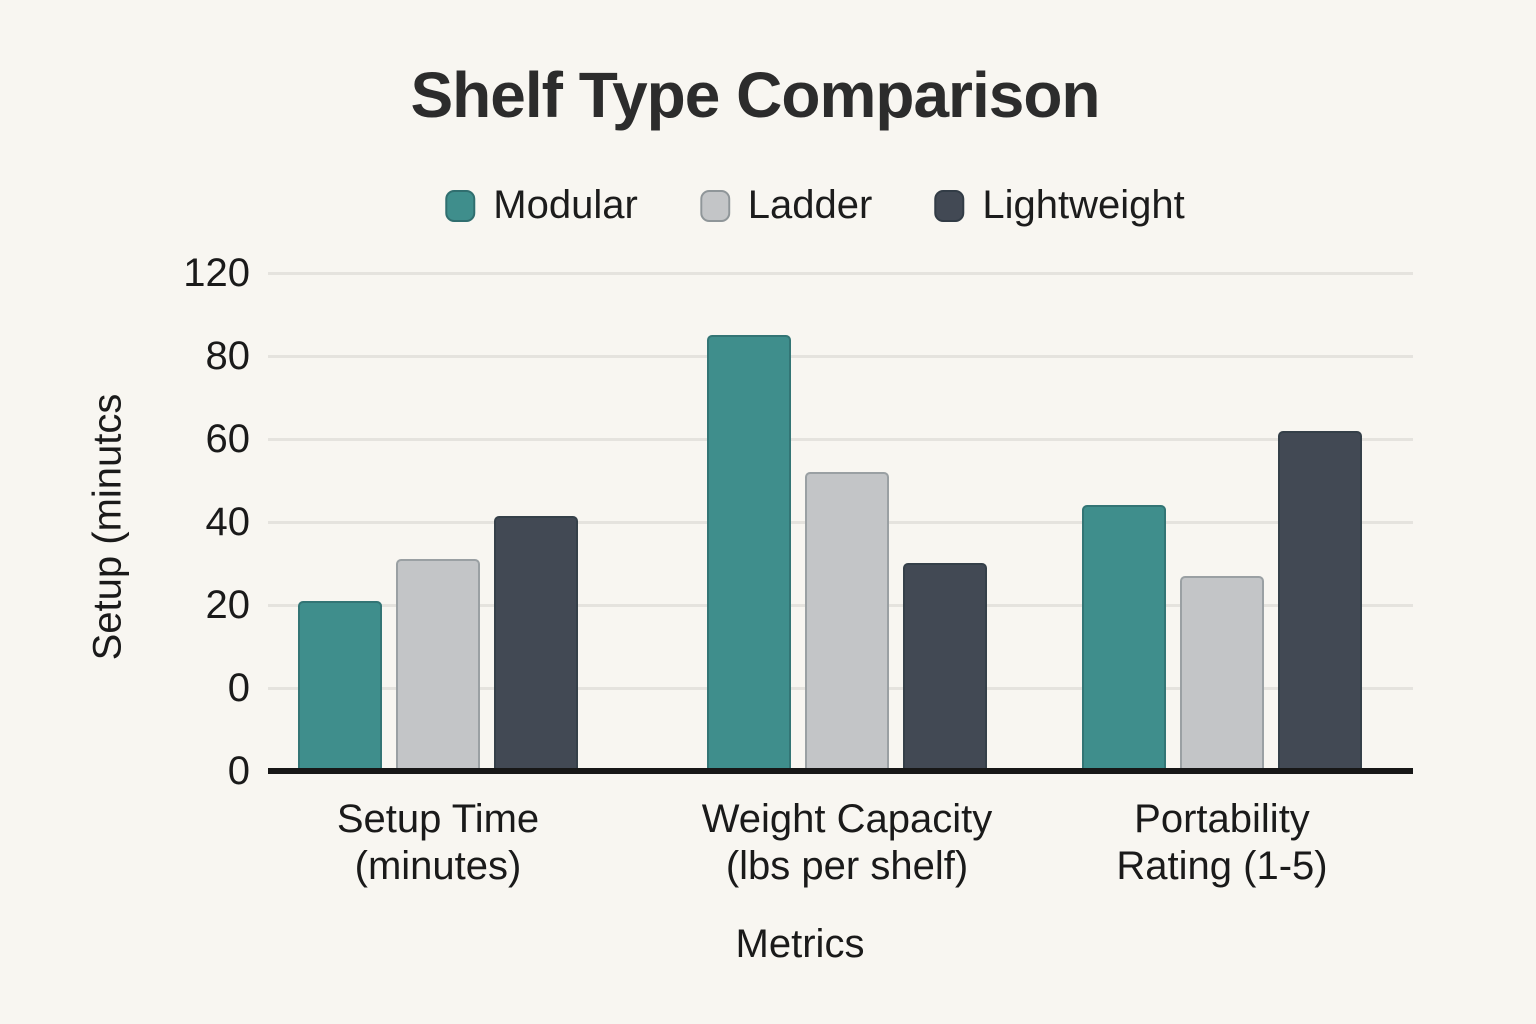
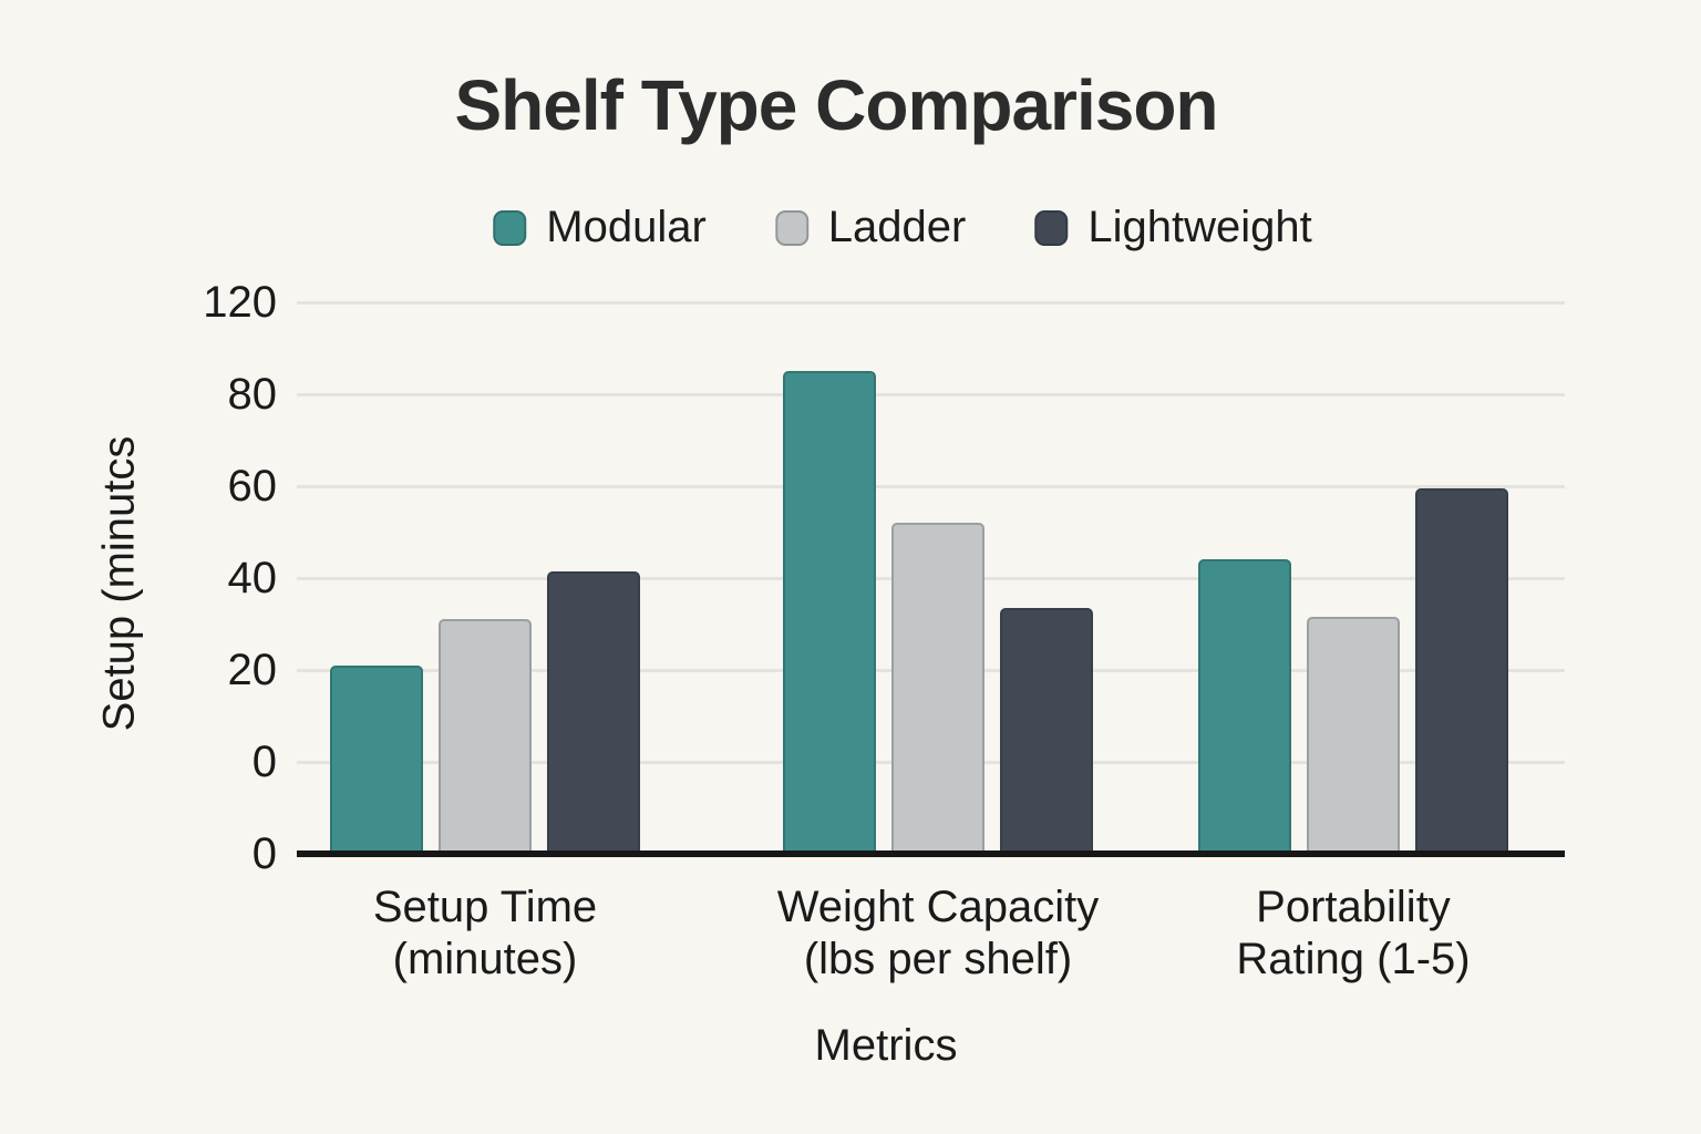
Lightweight/Weight Capacity (lbs per shelf): 30 -> 34
Ladder/Portability Rating (1-5): 27 -> 32
Lightweight/Portability Rating (1-5): 62 -> 60
